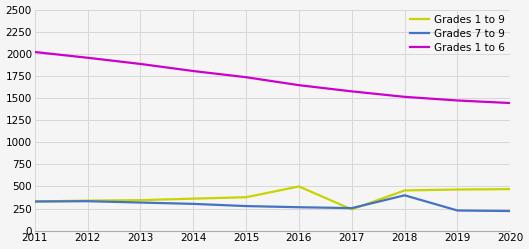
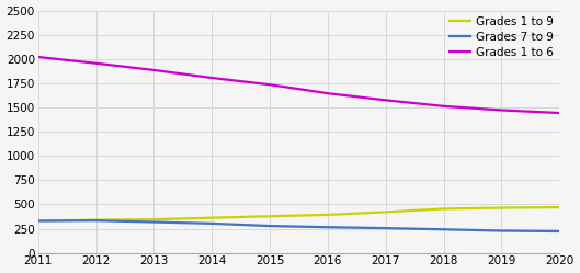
Grades 1 to 9/2016: 500 -> 390
Grades 1 to 9/2017: 240 -> 420
Grades 7 to 9/2018: 400 -> 240
